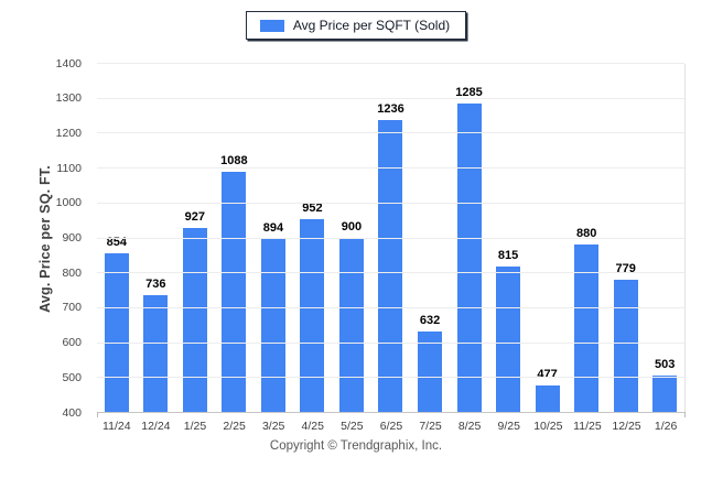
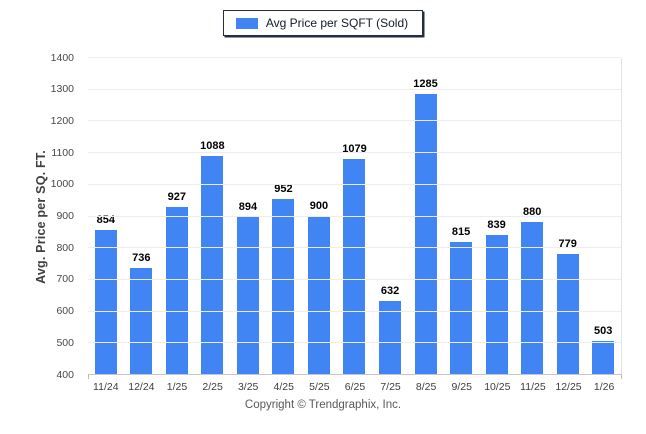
6/25: 1236 -> 1079
10/25: 477 -> 839
